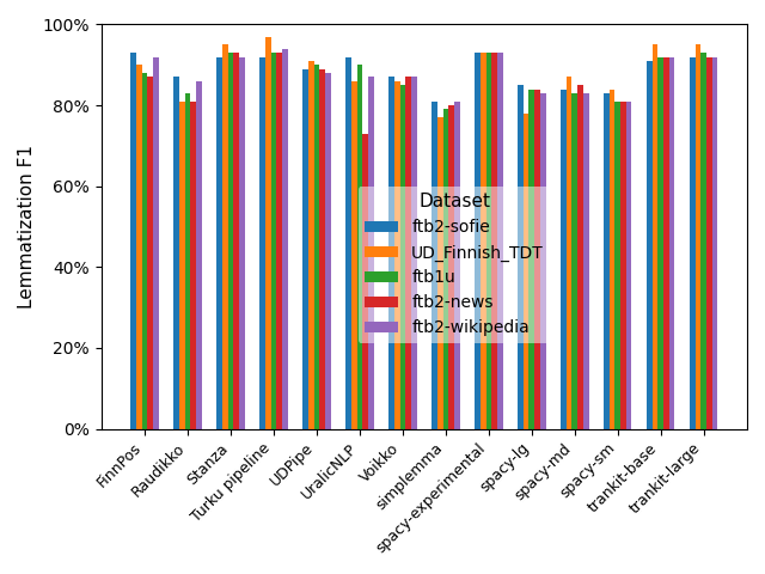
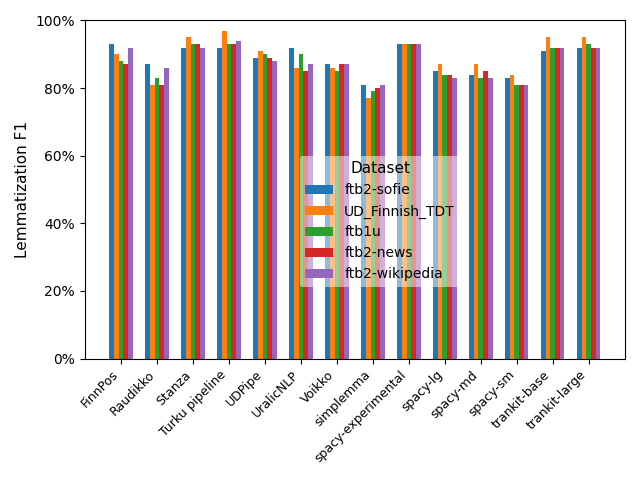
ftb2-news/UralicNLP: 73% -> 85%
UD_Finnish_TDT/spacy-lg: 78% -> 87%
